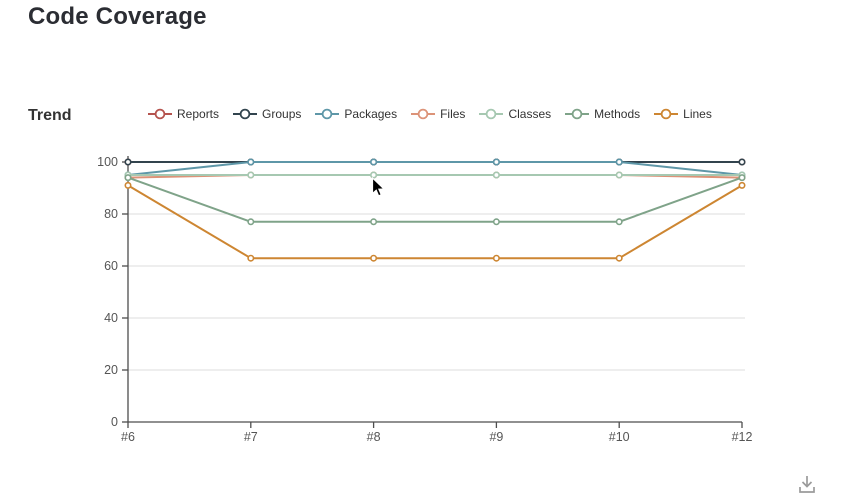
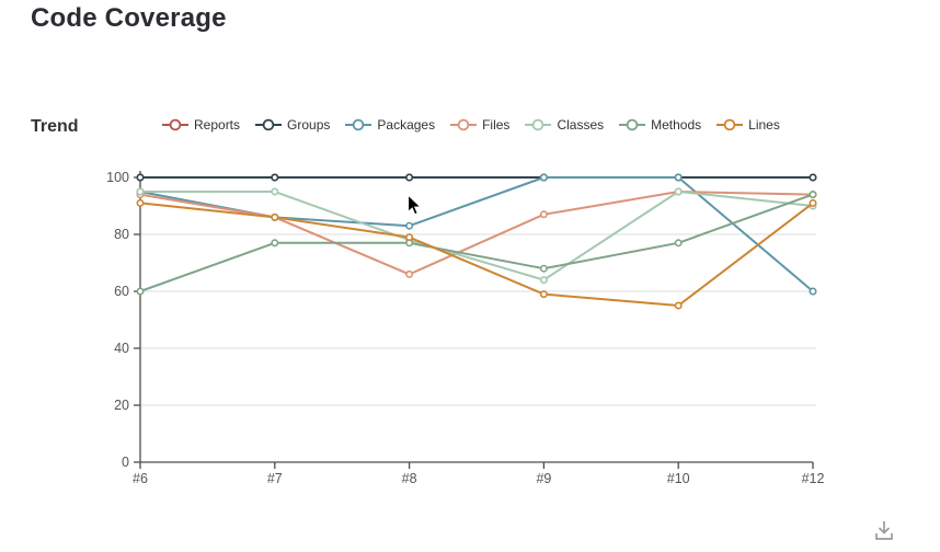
Methods/#6: 94 -> 60
Packages/#7: 100 -> 86
Files/#7: 95 -> 86
Lines/#7: 63 -> 86
Packages/#8: 100 -> 83
Files/#8: 95 -> 66
Classes/#8: 95 -> 78
Lines/#8: 63 -> 79
Files/#9: 95 -> 87
Classes/#9: 95 -> 64
Methods/#9: 77 -> 68
Lines/#9: 63 -> 59
Lines/#10: 63 -> 55
Packages/#12: 95 -> 60
Classes/#12: 95 -> 90
